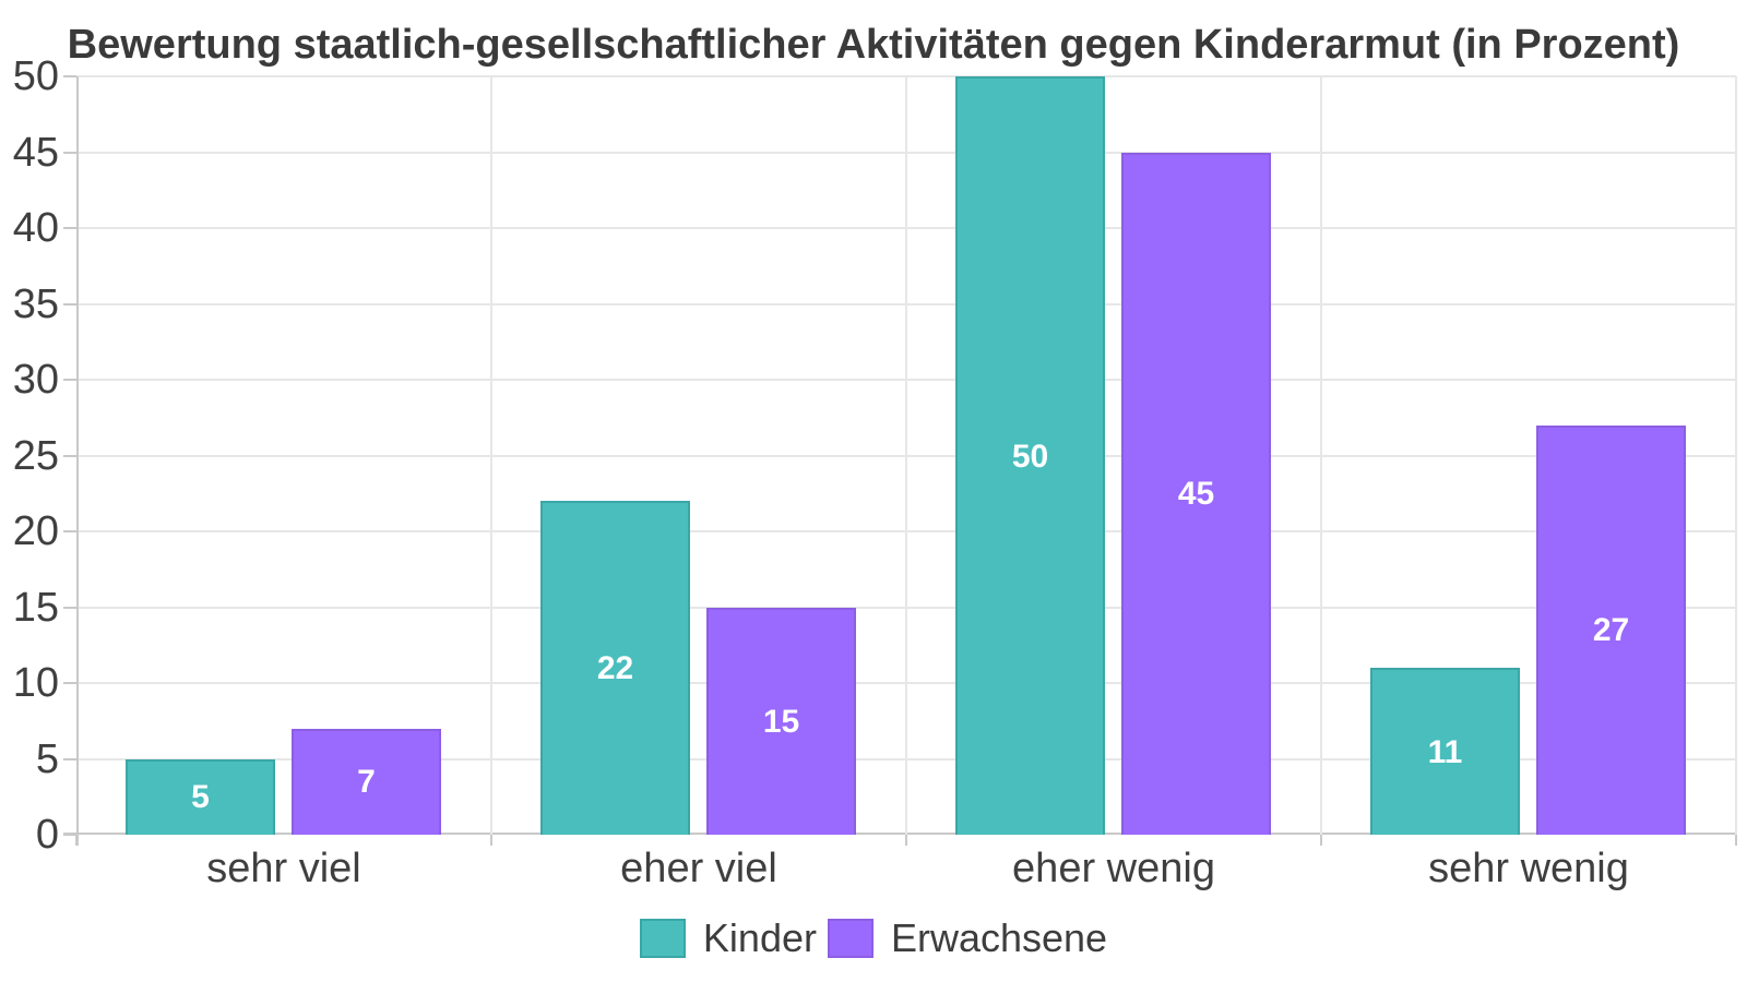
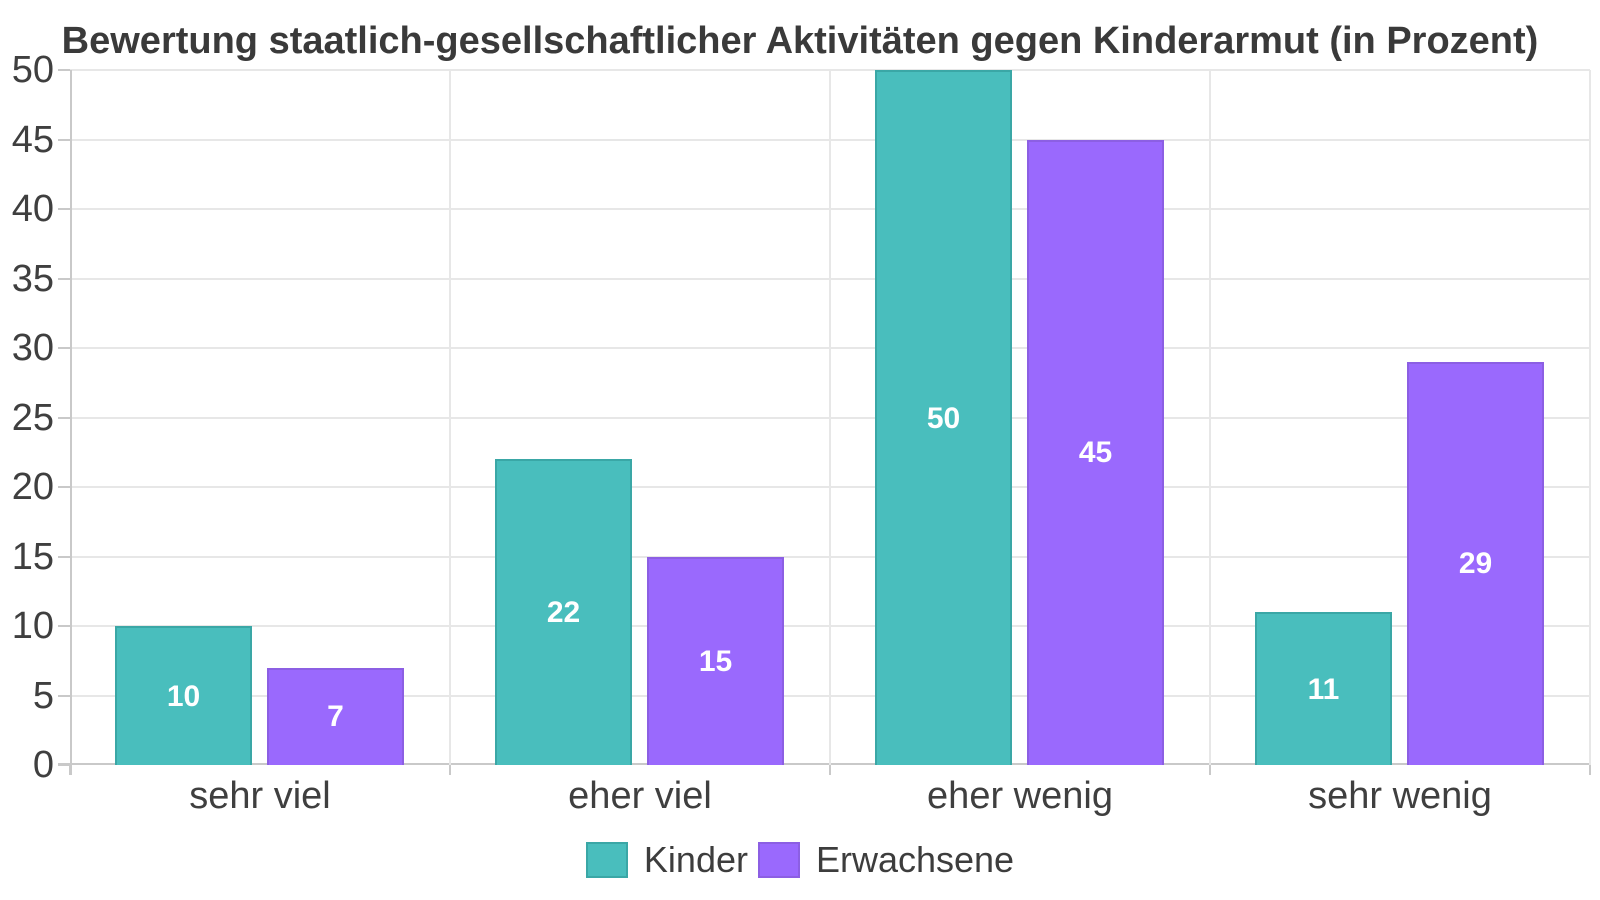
Kinder/sehr viel: 5 -> 10
Erwachsene/sehr wenig: 27 -> 29
